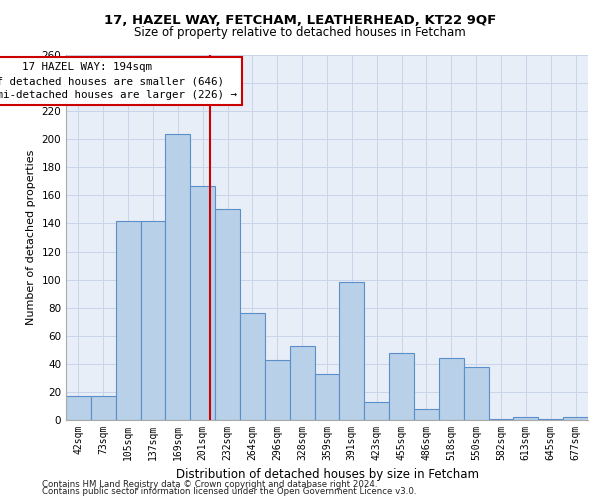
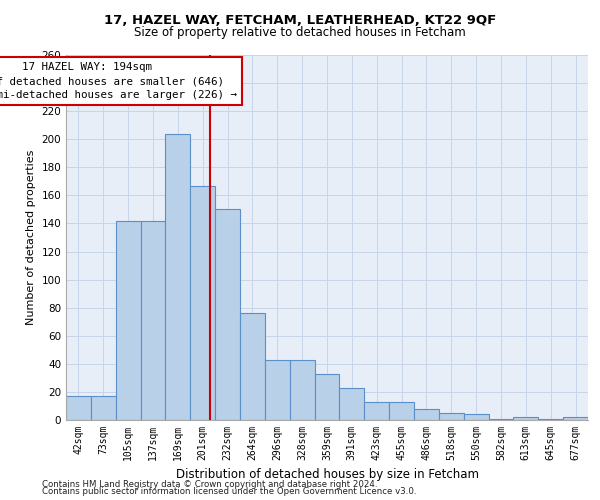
328sqm: 53 -> 43
391sqm: 98 -> 23
455sqm: 48 -> 13
518sqm: 44 -> 5
550sqm: 38 -> 4
